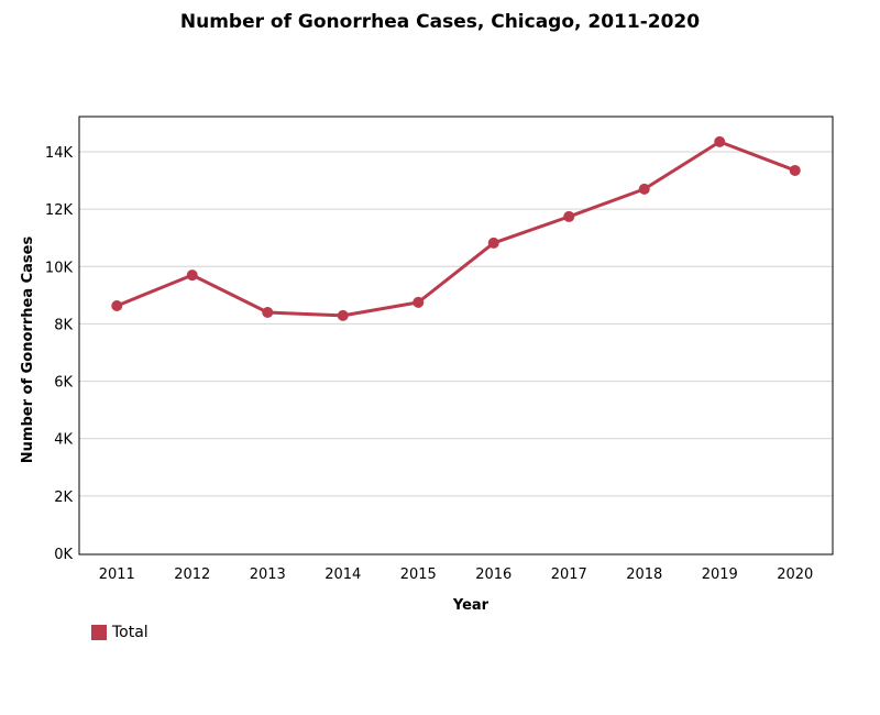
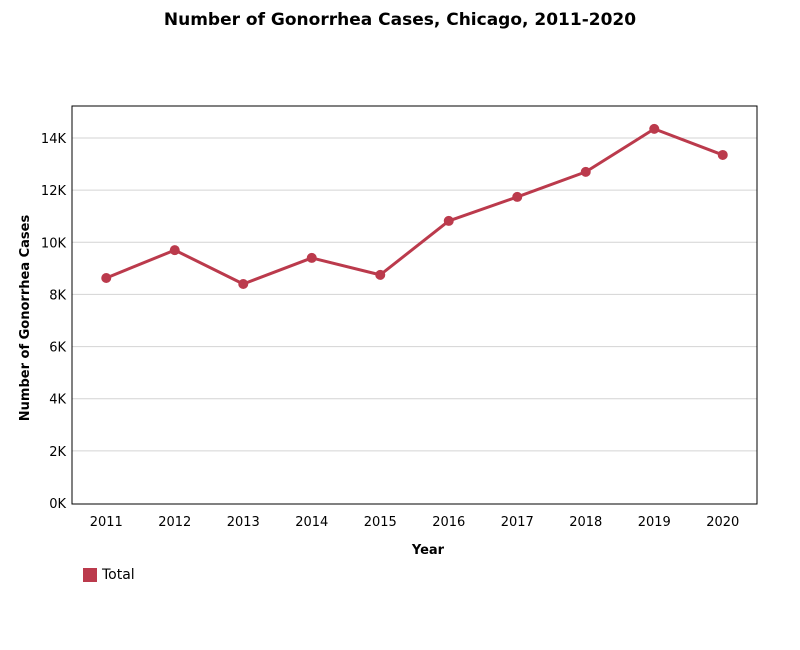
2014: 8.3K -> 9.4K
